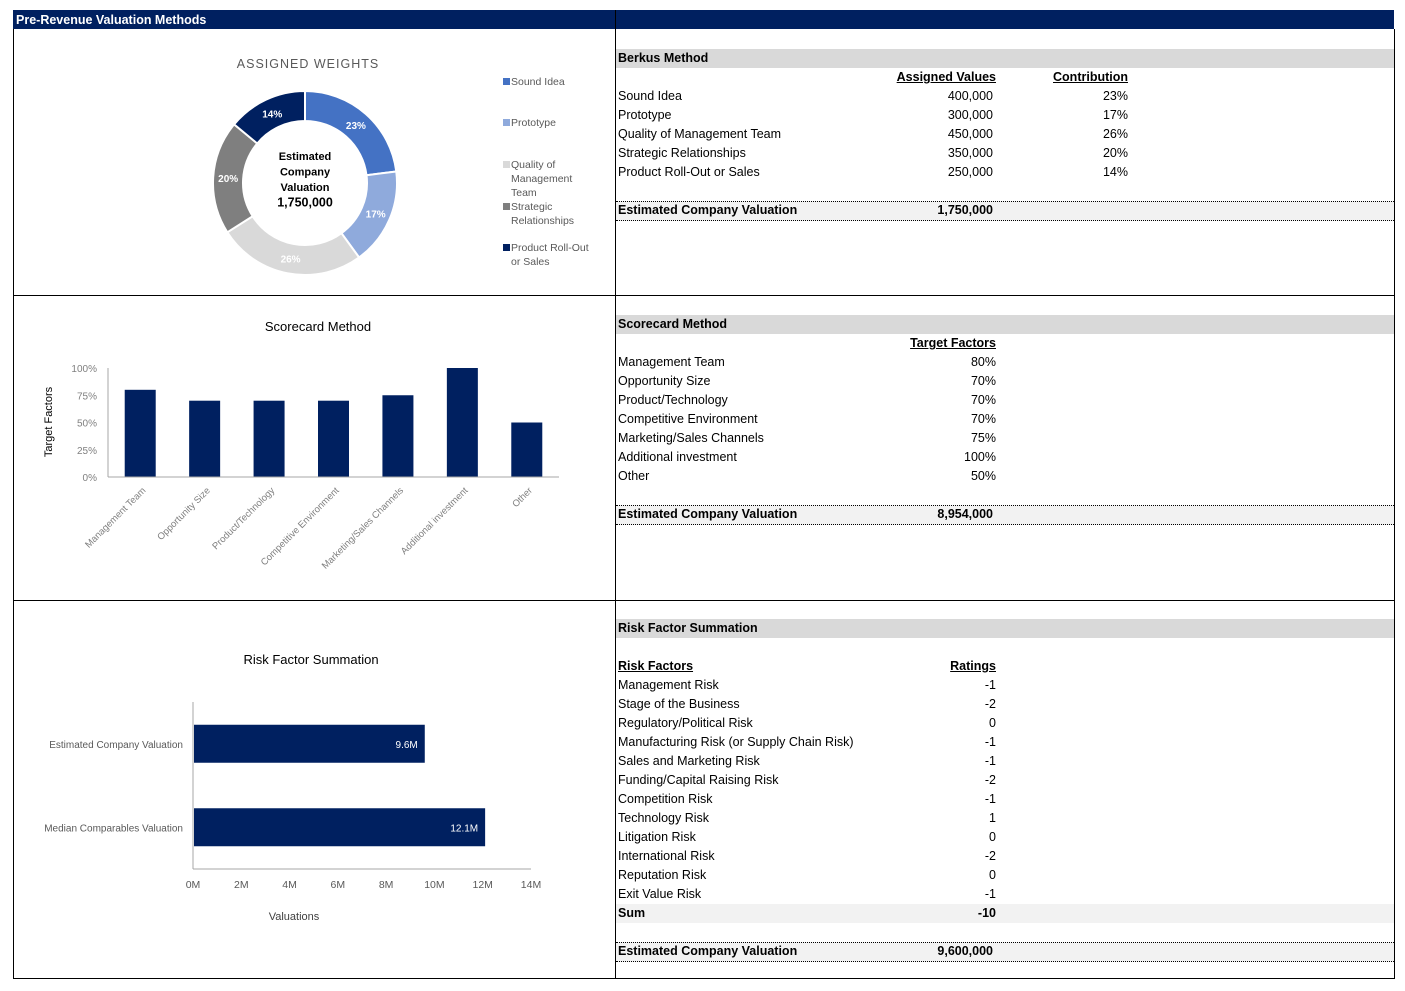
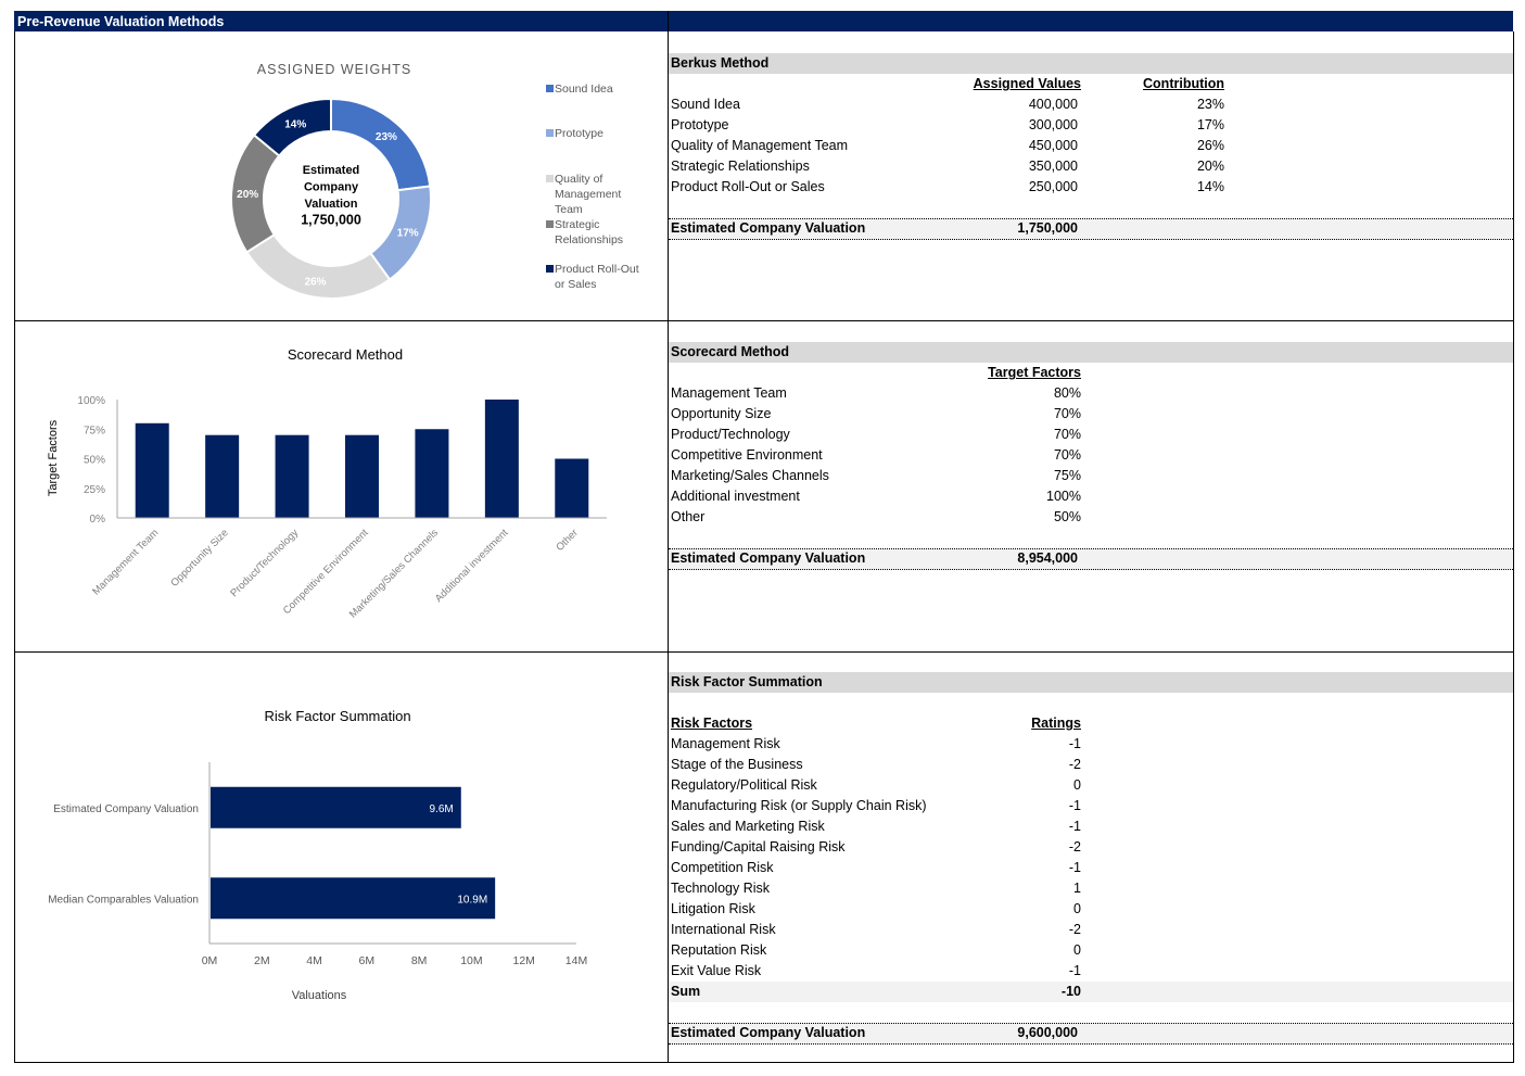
Risk Factor Summation/Median Comparables Valuation: 12.1M -> 10.9M
